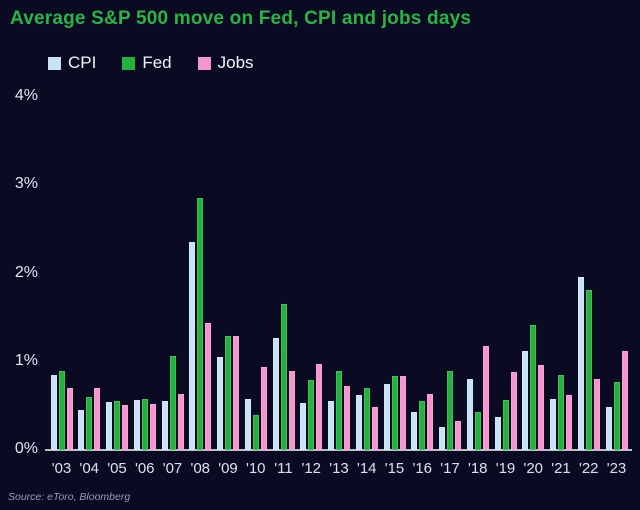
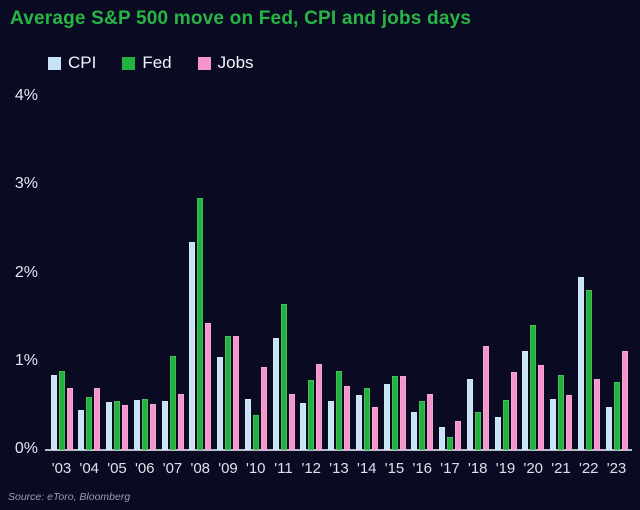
Jobs/'11: 0.9% -> 0.6%
Fed/'17: 0.9% -> 0.1%
